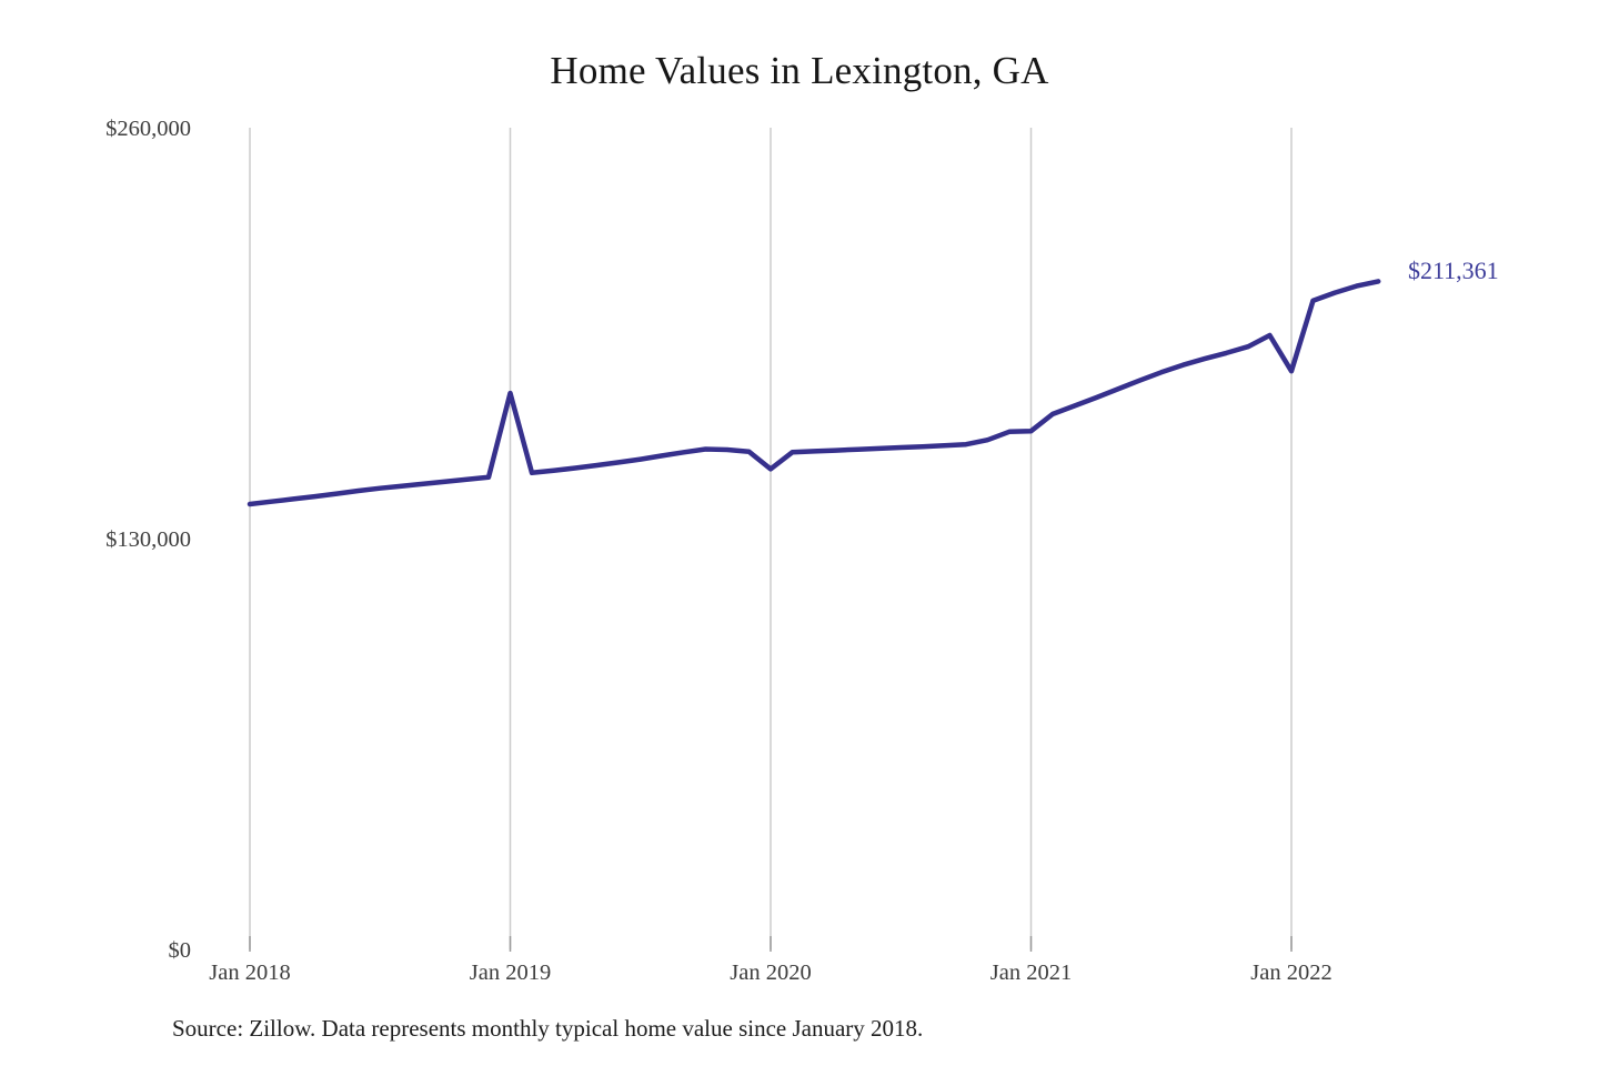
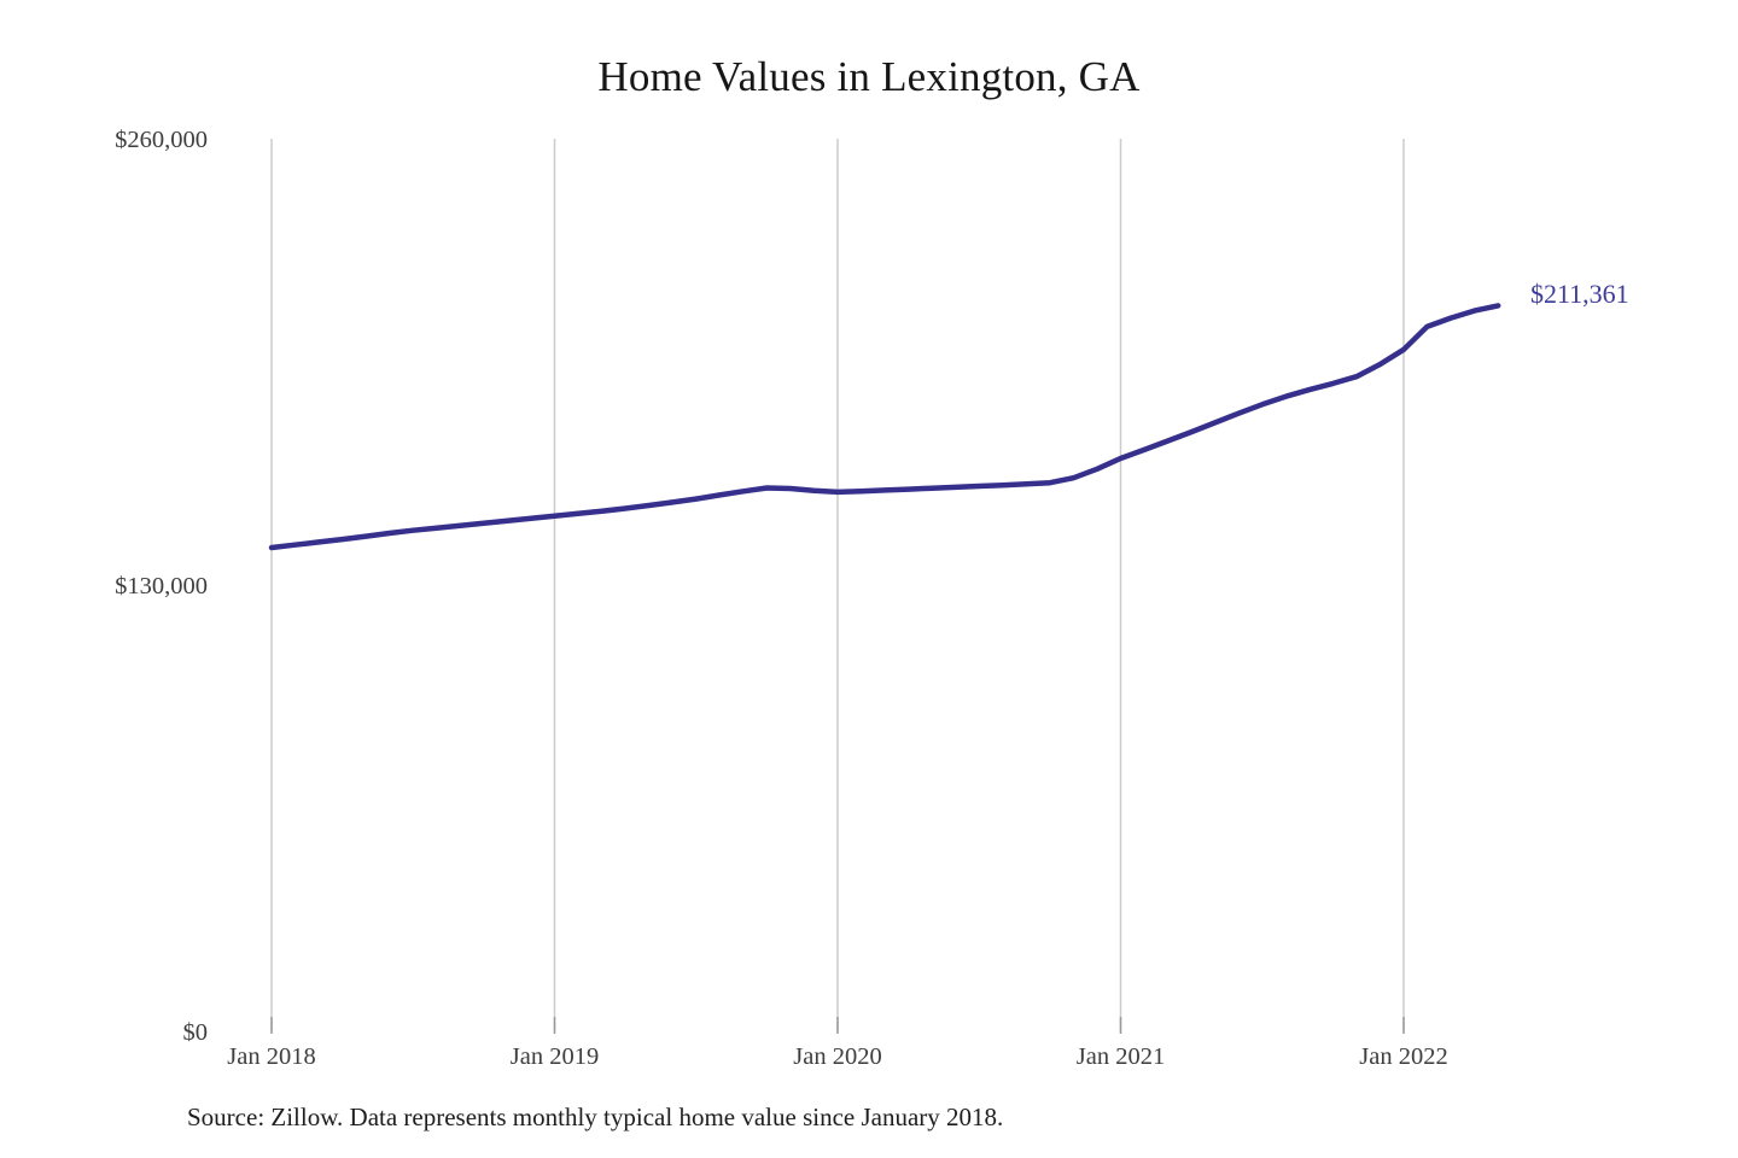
Jan 2019: $176000 -> $150000
Jan 2020: $152000 -> $157000
Jan 2021: $164000 -> $167000
Jan 2022: $183000 -> $199000
